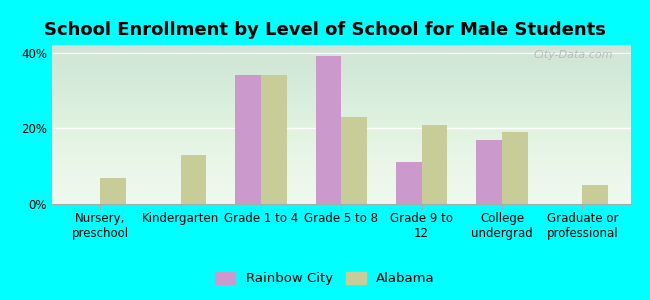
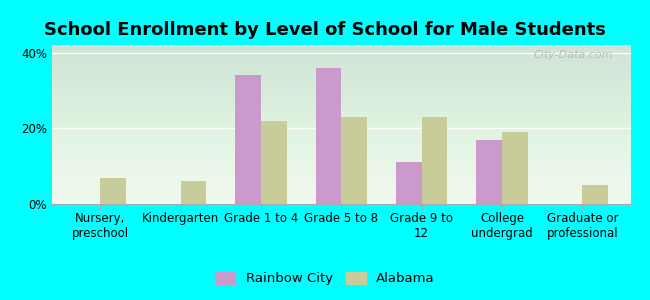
Alabama/Kindergarten: 13% -> 6%
Alabama/Grade 1 to 4: 34% -> 22%
Rainbow City/Grade 5 to 8: 39% -> 36%
Alabama/Grade 9 to 12: 21% -> 23%
